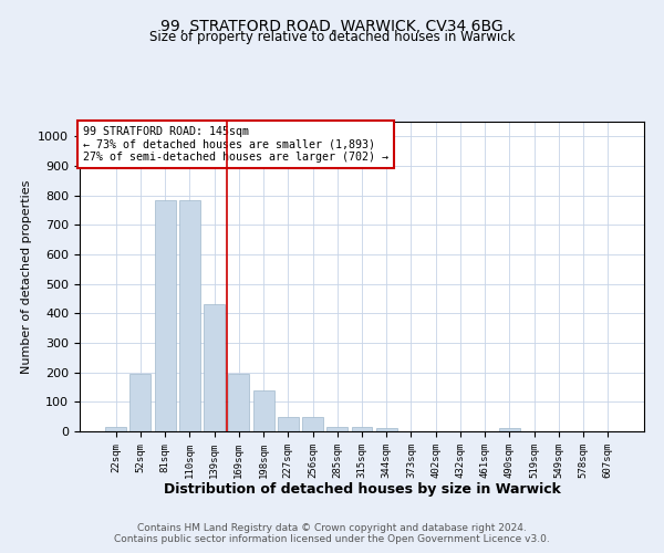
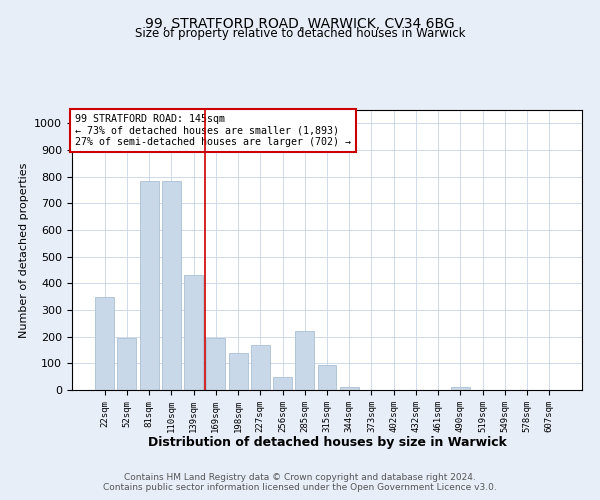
22sqm: 15 -> 350
227sqm: 50 -> 170
285sqm: 15 -> 220
315sqm: 15 -> 95
